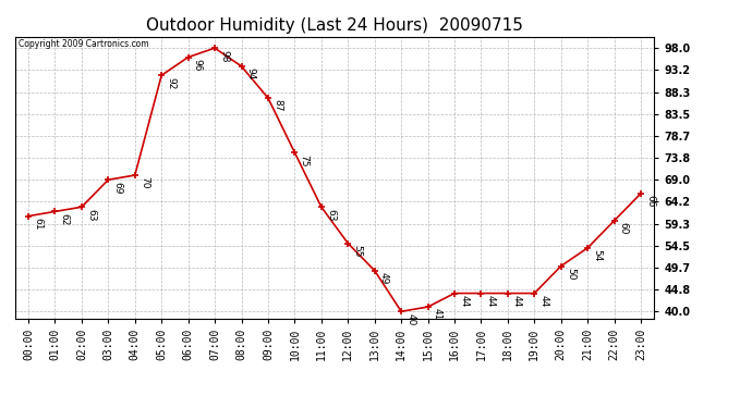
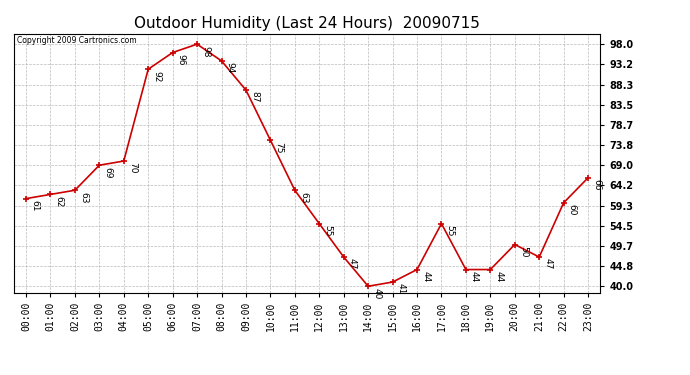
13:00: 49 -> 47
17:00: 44 -> 55
21:00: 54 -> 47
